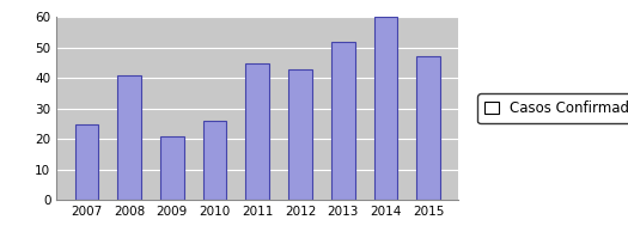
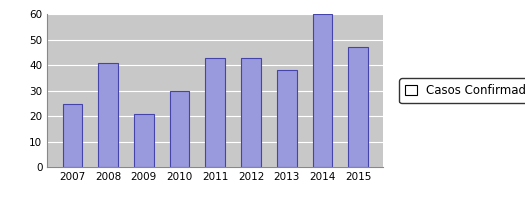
2010: 26 -> 30
2011: 45 -> 43
2013: 52 -> 38
